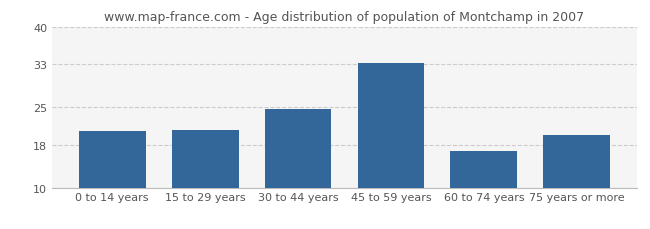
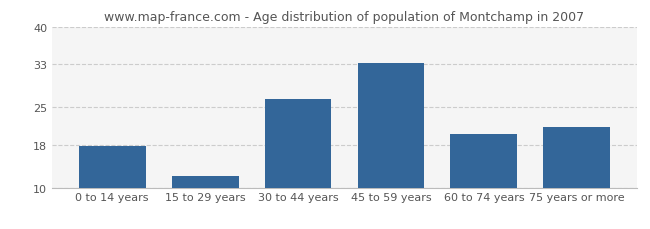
0 to 14 years: 20.6 -> 17.8
15 to 29 years: 20.8 -> 12.2
30 to 44 years: 24.6 -> 26.5
60 to 74 years: 16.8 -> 20.0
75 years or more: 19.8 -> 21.2
